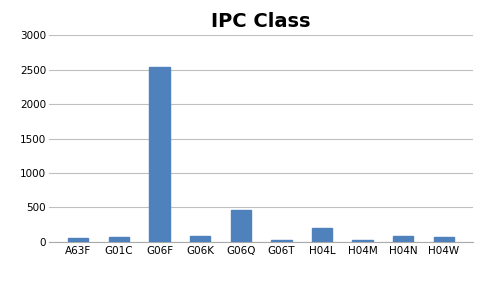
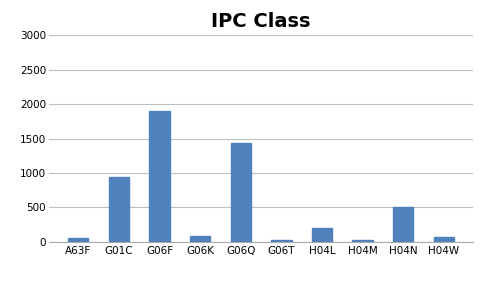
G01C: 60 -> 940
G06F: 2540 -> 1900
G06Q: 460 -> 1440
H04N: 90 -> 500
